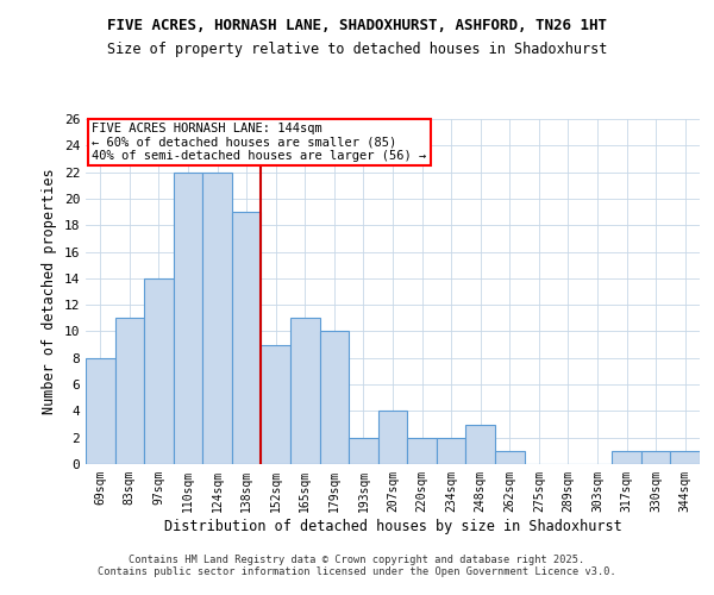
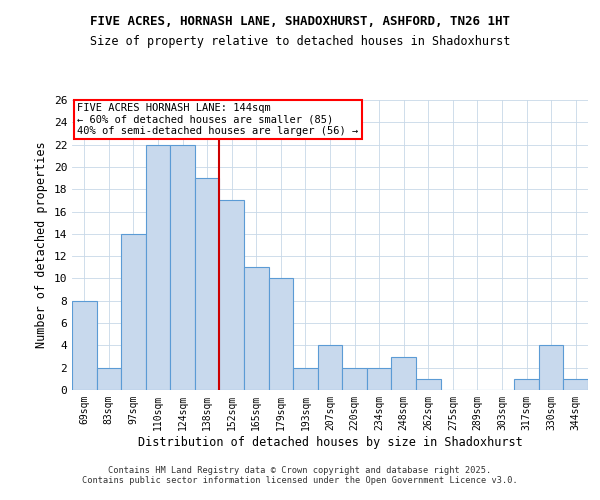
83sqm: 11 -> 2
152sqm: 9 -> 17
330sqm: 1 -> 4
